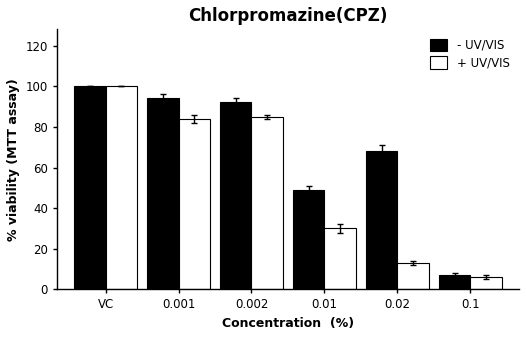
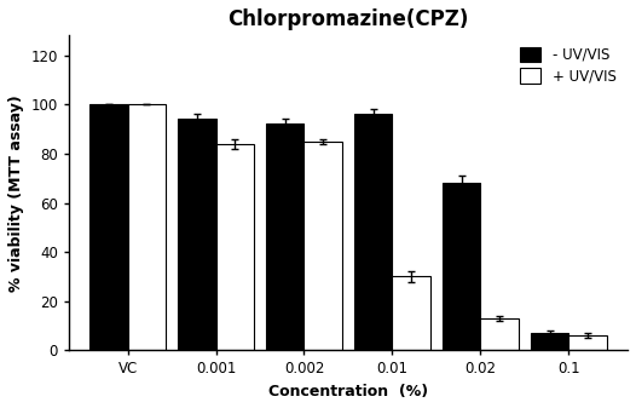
- UV/VIS/0.01: 49 -> 96
